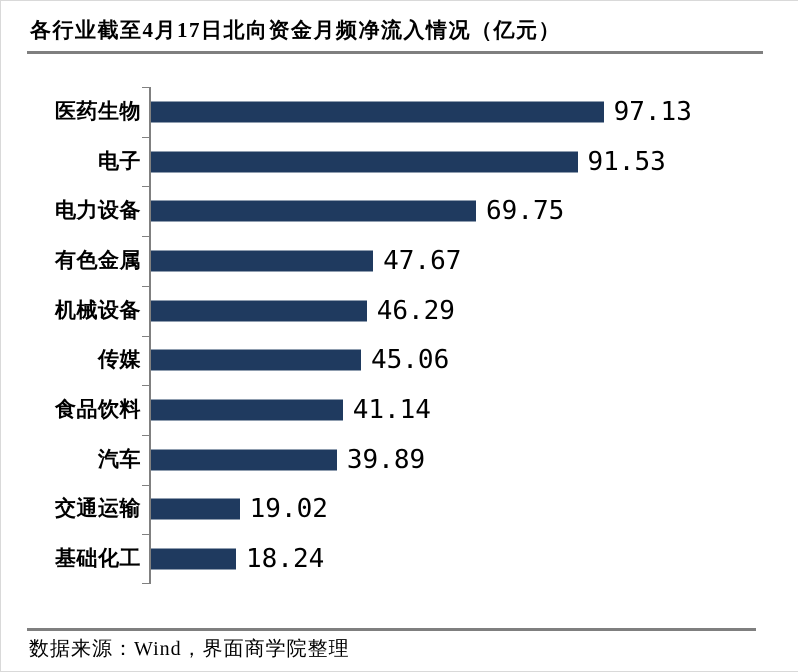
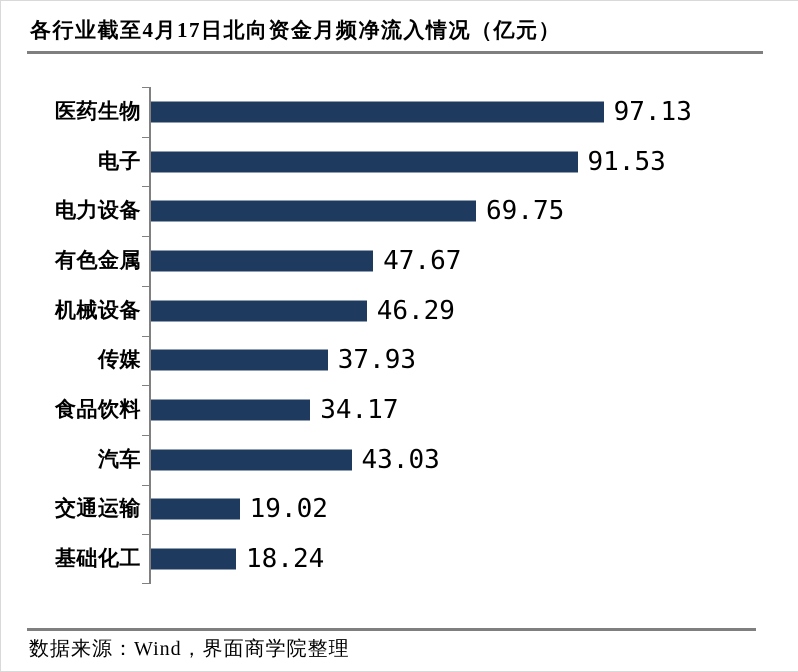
传媒: 45.06 -> 37.93
食品饮料: 41.14 -> 34.17
汽车: 39.89 -> 43.03
